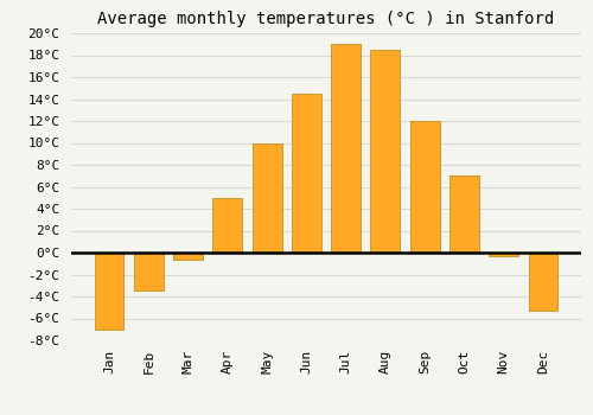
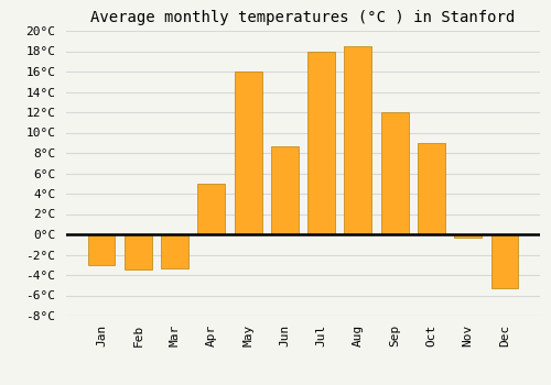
Jan: -7.0°C -> -3.0°C
Mar: -0.7°C -> -3.4°C
May: 10.0°C -> 16.0°C
Jun: 14.5°C -> 8.6°C
Jul: 19.0°C -> 18.0°C
Oct: 7.0°C -> 9.0°C
